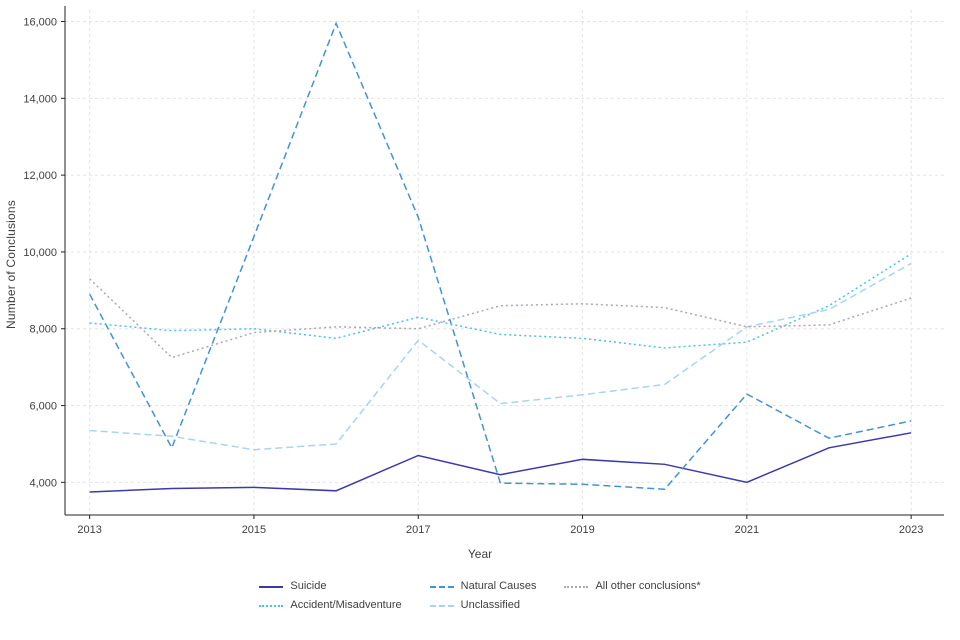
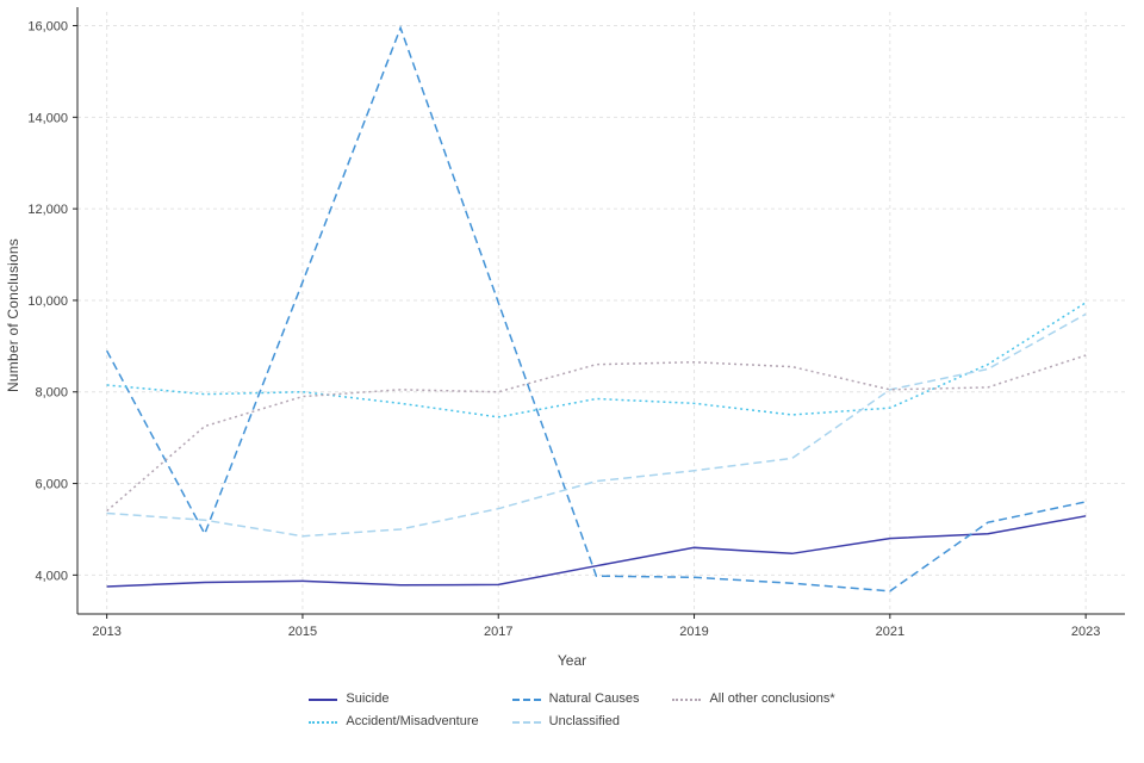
All other conclusions*/2013: 9300 -> 5400
Suicide/2017: 4700 -> 3800
Natural Causes/2017: 10900 -> 10000
Accident/Misadventure/2017: 8300 -> 7400
Unclassified/2017: 7700 -> 5400
Suicide/2021: 4000 -> 4800
Natural Causes/2021: 6300 -> 3600
